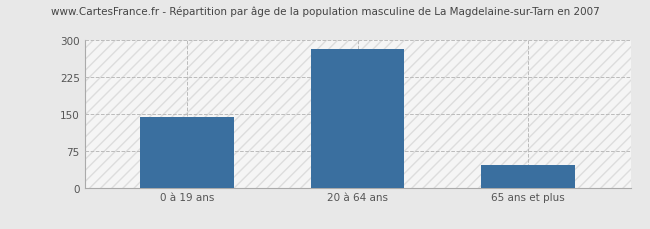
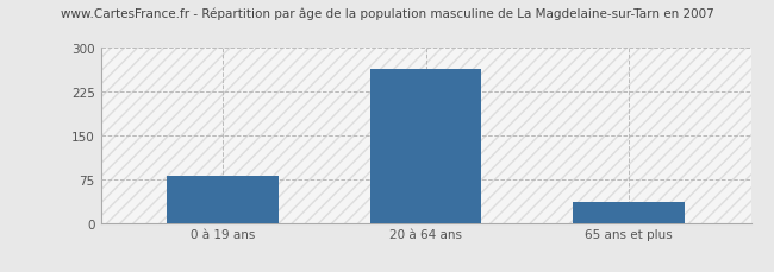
0 à 19 ans: 144 -> 80
20 à 64 ans: 282 -> 265
65 ans et plus: 47 -> 35
